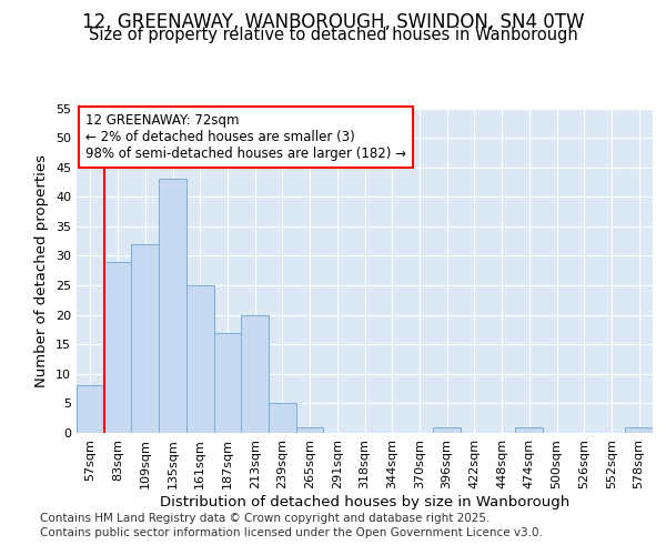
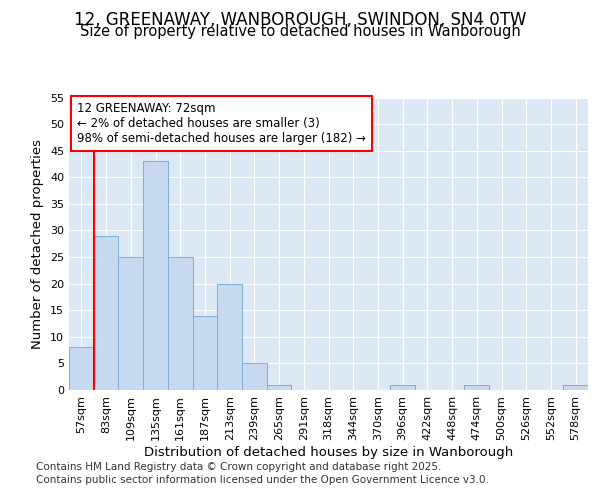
109sqm: 32 -> 25
187sqm: 17 -> 14
